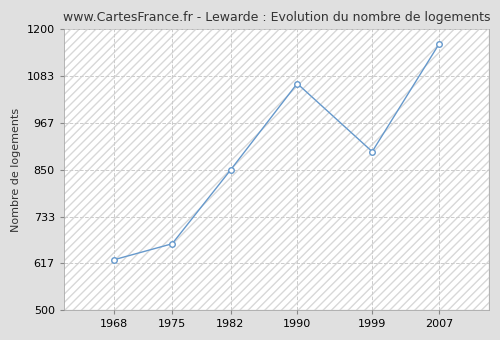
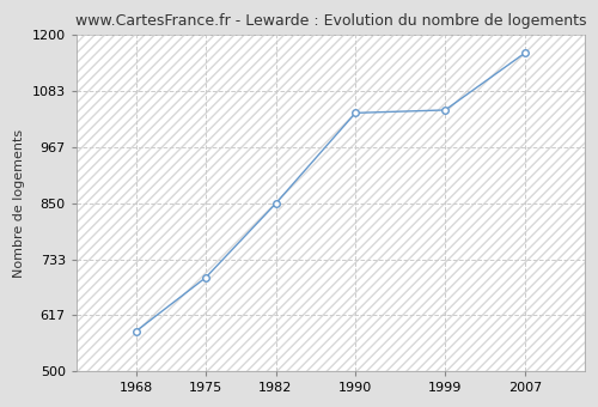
1968: 625 -> 583
1975: 665 -> 695
1990: 1065 -> 1038
1999: 895 -> 1044
